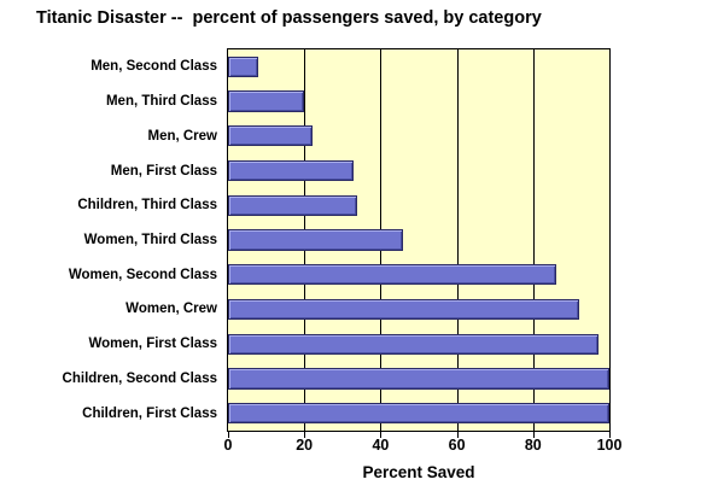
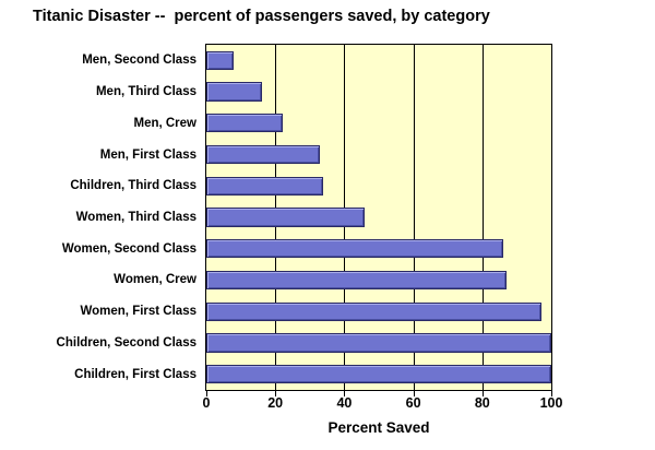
Men, Third Class: 20 -> 16
Women, Crew: 92 -> 87
